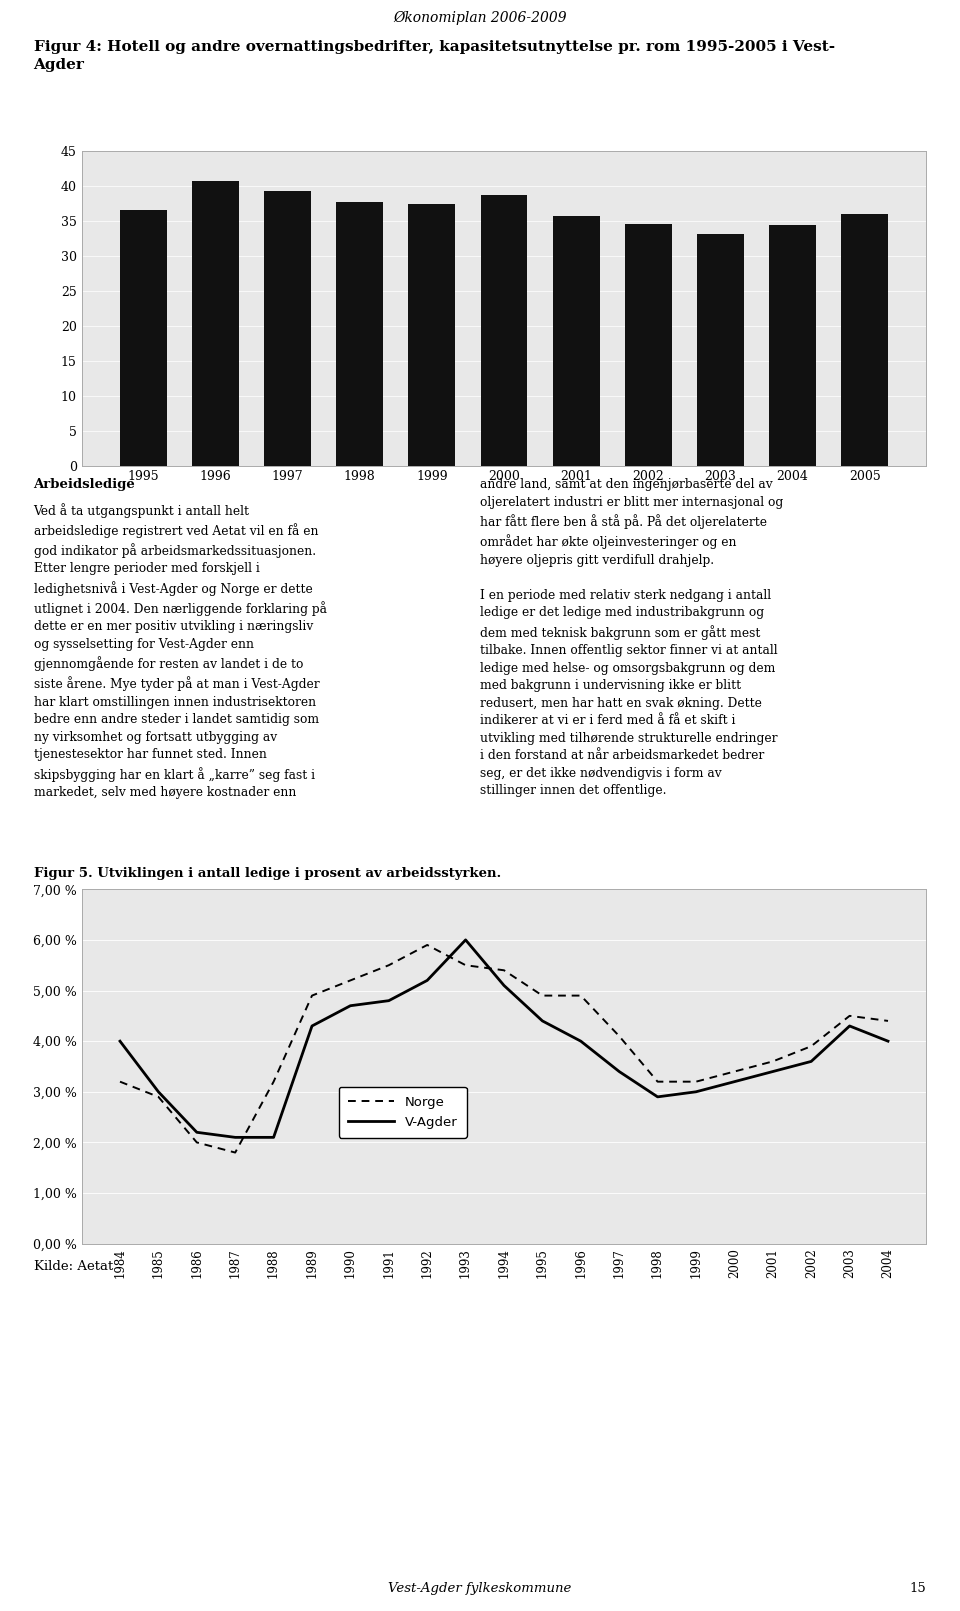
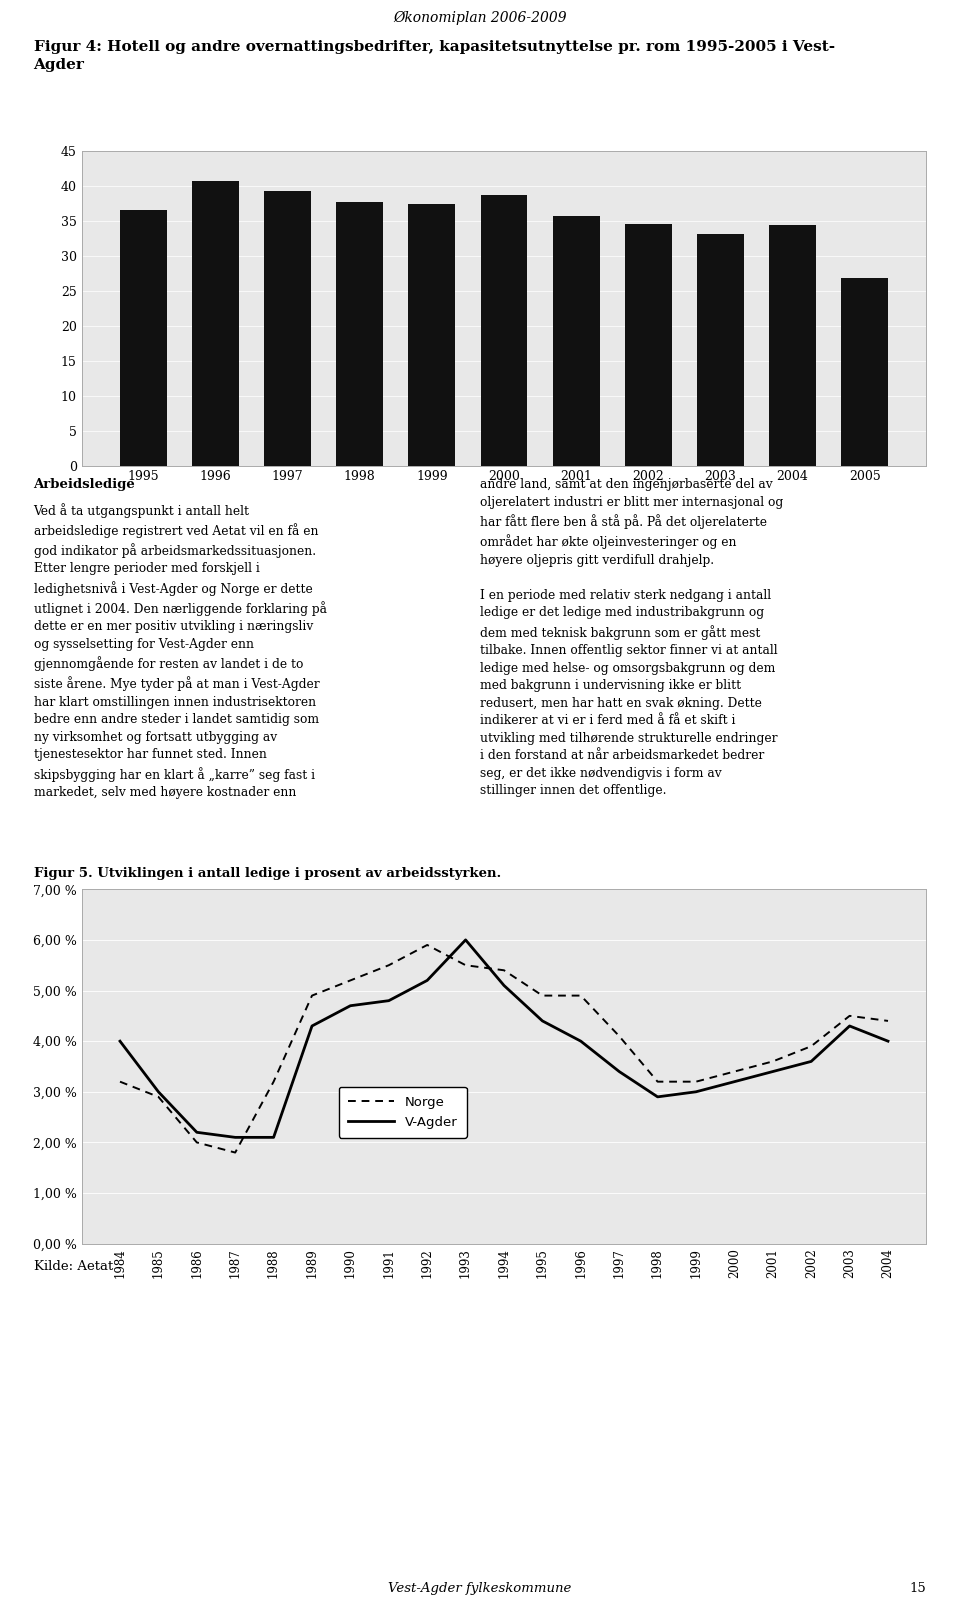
2005: 36.0 -> 26.8
